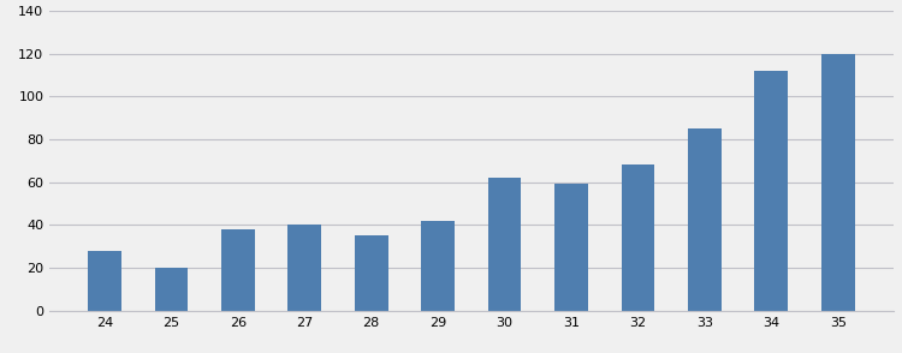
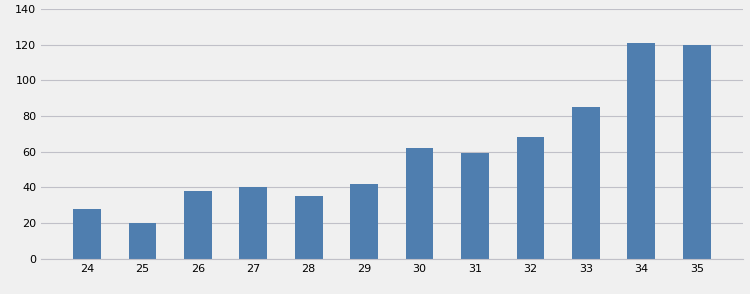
34: 112 -> 121
